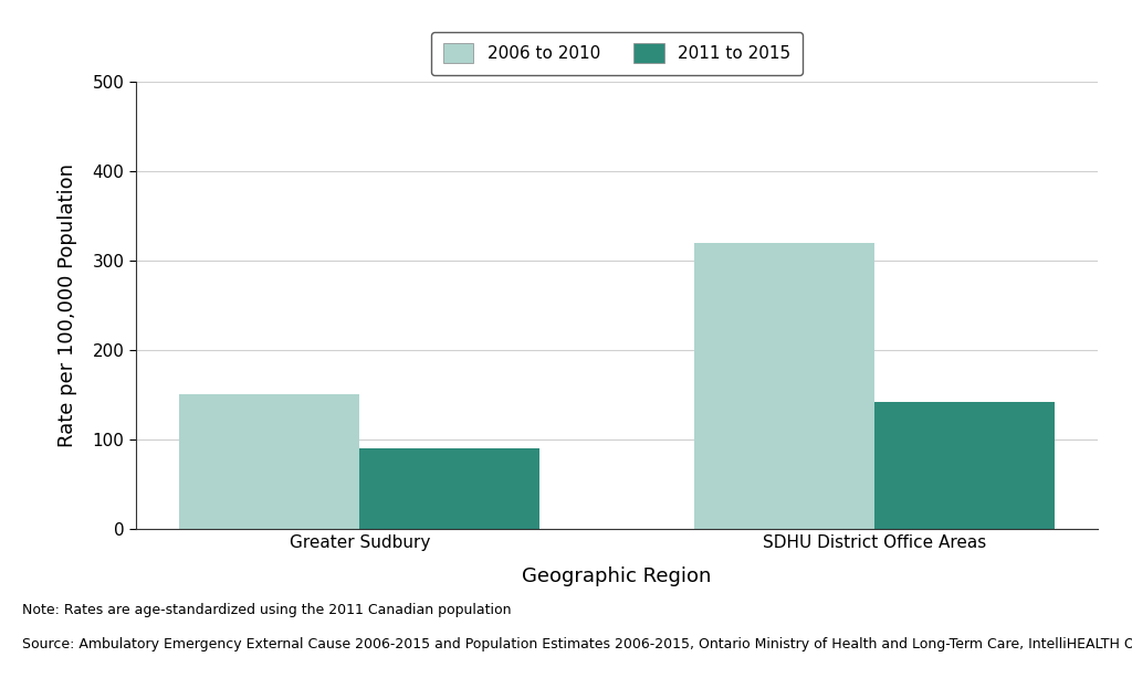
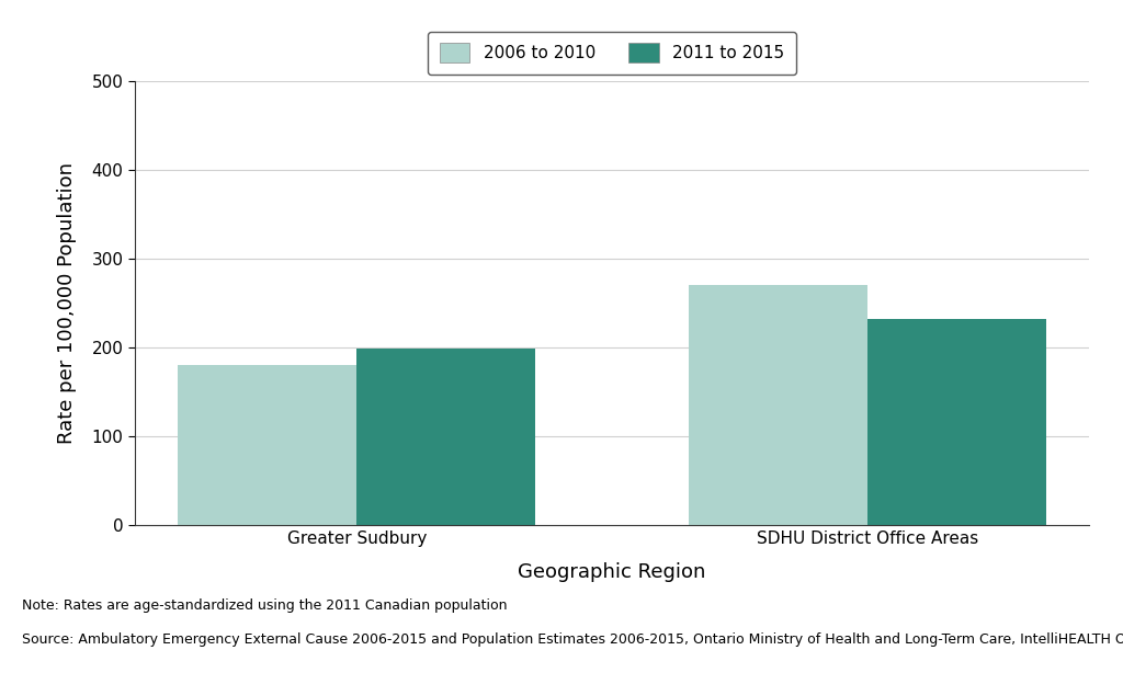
2006 to 2010/Greater Sudbury: 150 -> 180
2011 to 2015/Greater Sudbury: 90 -> 198
2006 to 2010/SDHU District Office Areas: 320 -> 270
2011 to 2015/SDHU District Office Areas: 142 -> 232
